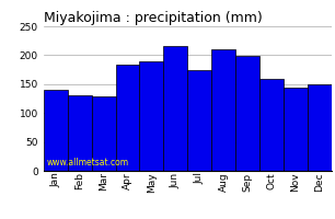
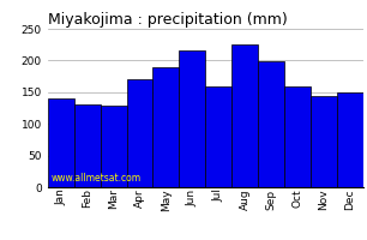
Apr: 184 -> 170
Jul: 174 -> 160
Aug: 210 -> 225
